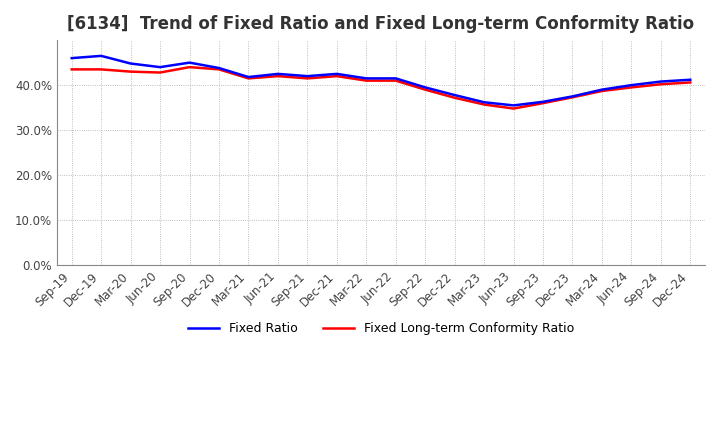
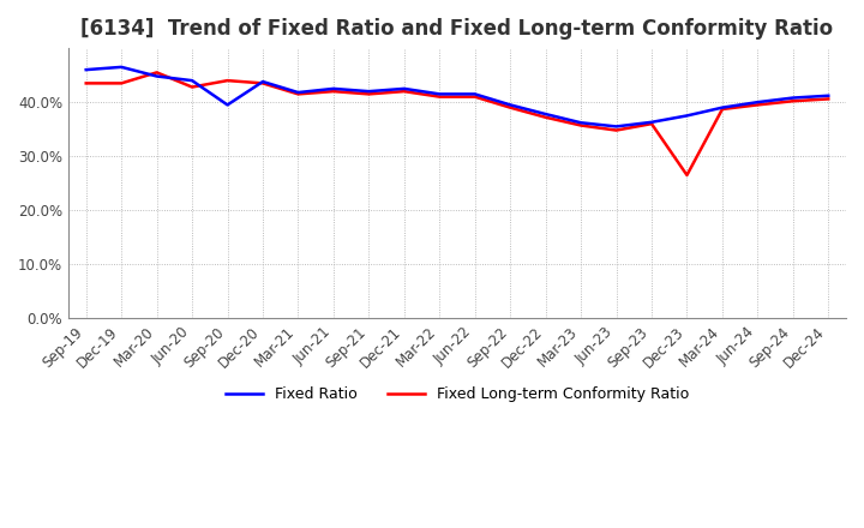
Fixed Long-term Conformity Ratio/Mar-20: 43.0% -> 45.5%
Fixed Ratio/Sep-20: 45.0% -> 39.5%
Fixed Long-term Conformity Ratio/Dec-23: 37.3% -> 26.5%
